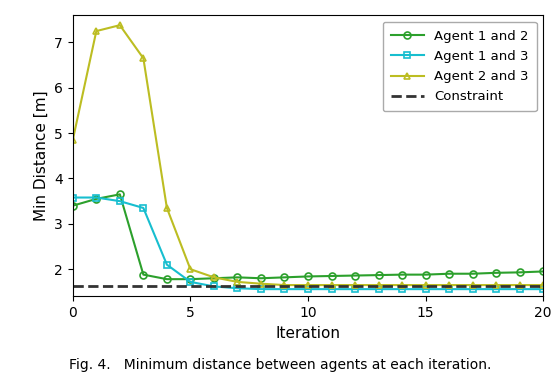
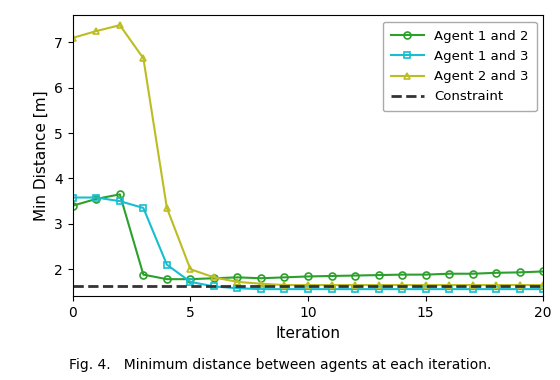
Agent 2 and 3/0: 4.85 -> 7.10
